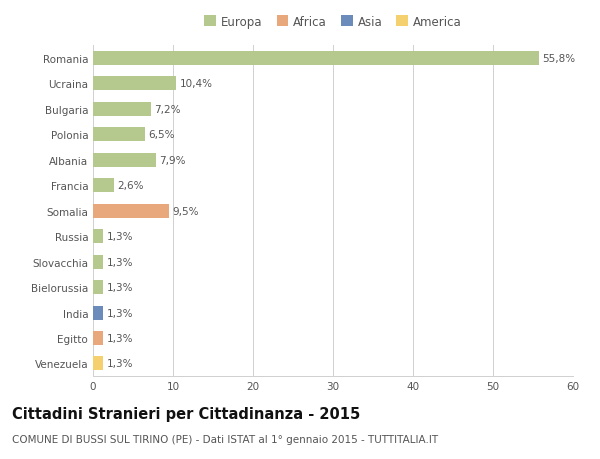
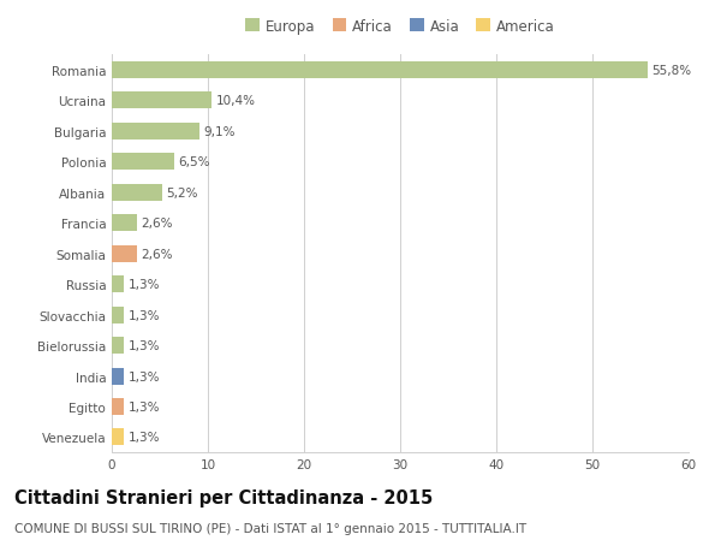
Bulgaria: 7,2% -> 9,1%
Albania: 7,9% -> 5,2%
Somalia: 9,5% -> 2,6%
